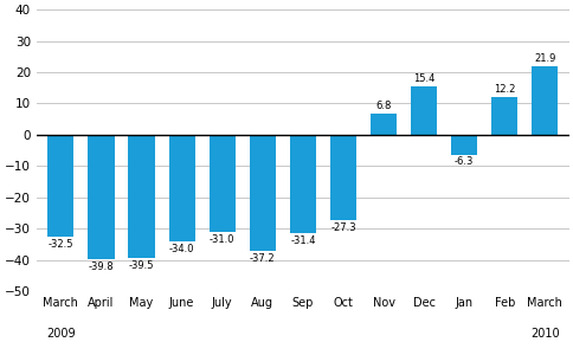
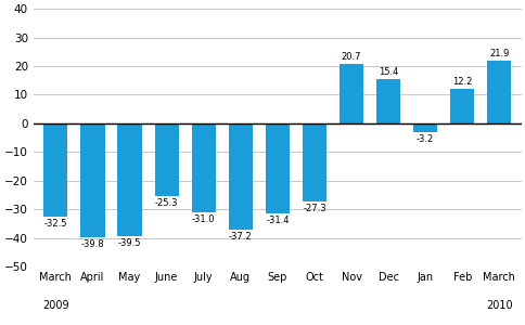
June: -34.0 -> -25.3
Nov: 6.8 -> 20.7
Jan: -6.3 -> -3.2
